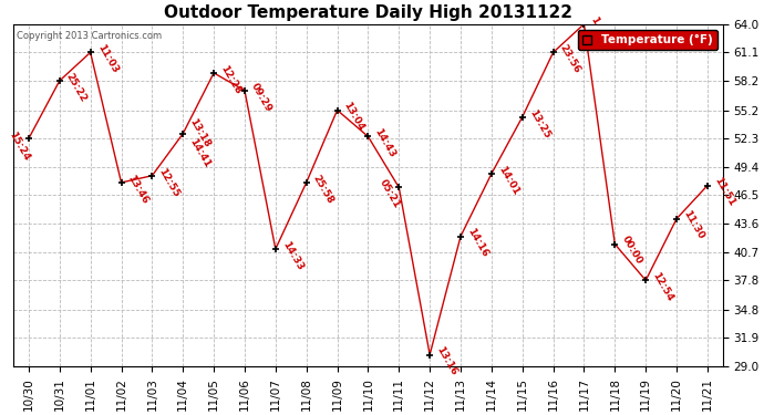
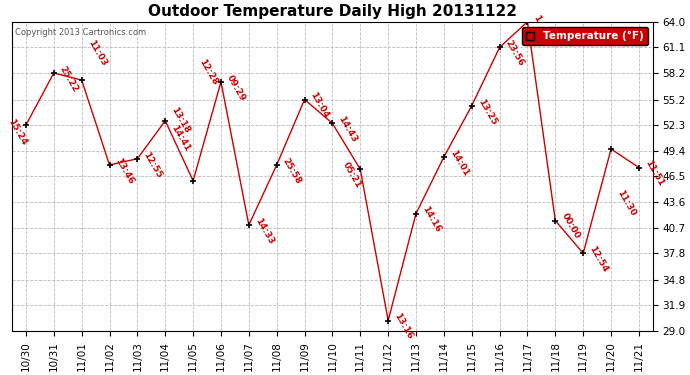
11/01: 61.1 -> 57.4
11/05: 59.0 -> 46.0
11/20: 44.1 -> 49.6
